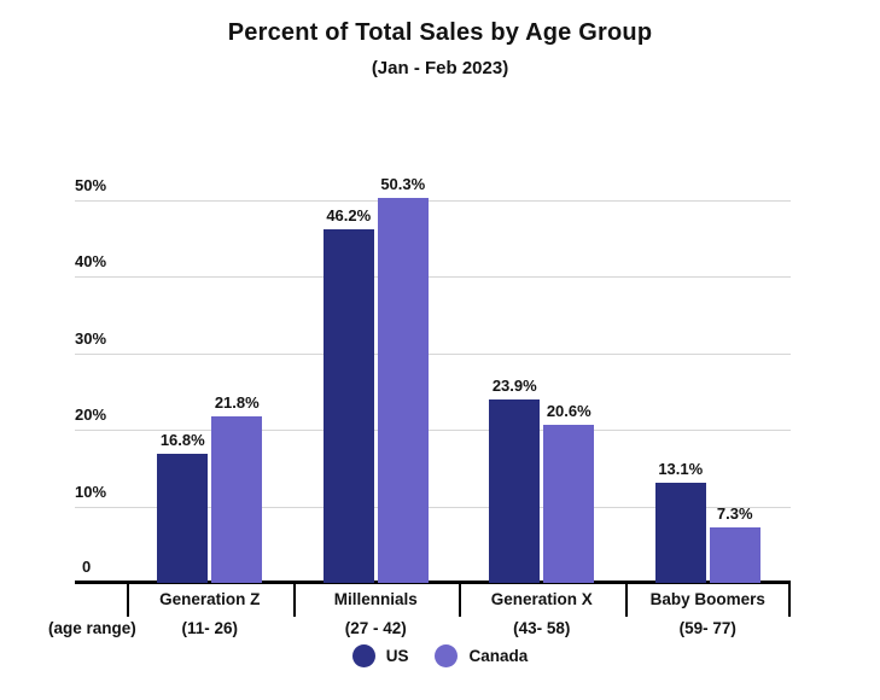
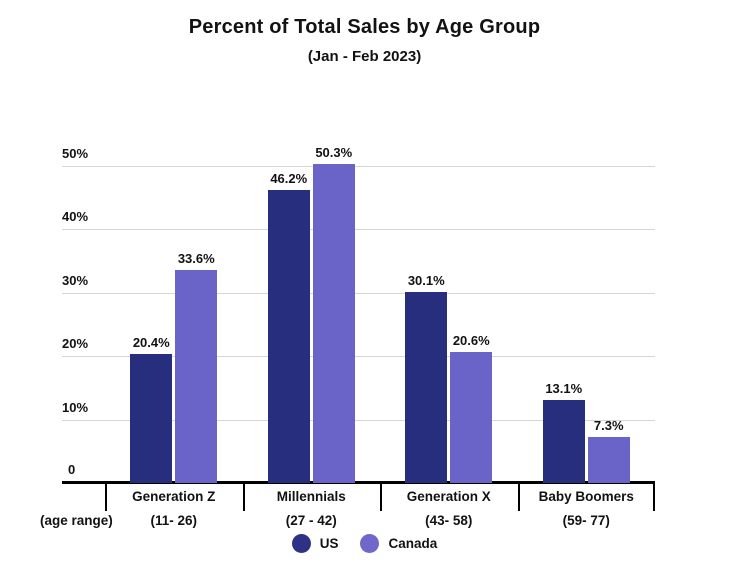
US/Generation Z: 16.8% -> 20.4%
Canada/Generation Z: 21.8% -> 33.6%
US/Generation X: 23.9% -> 30.1%
